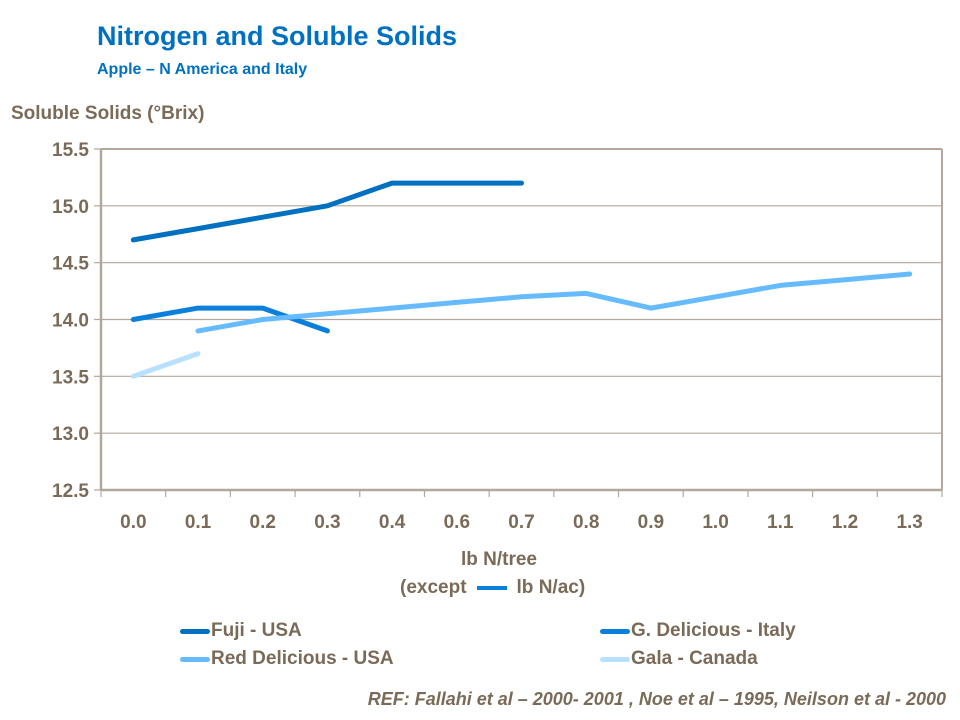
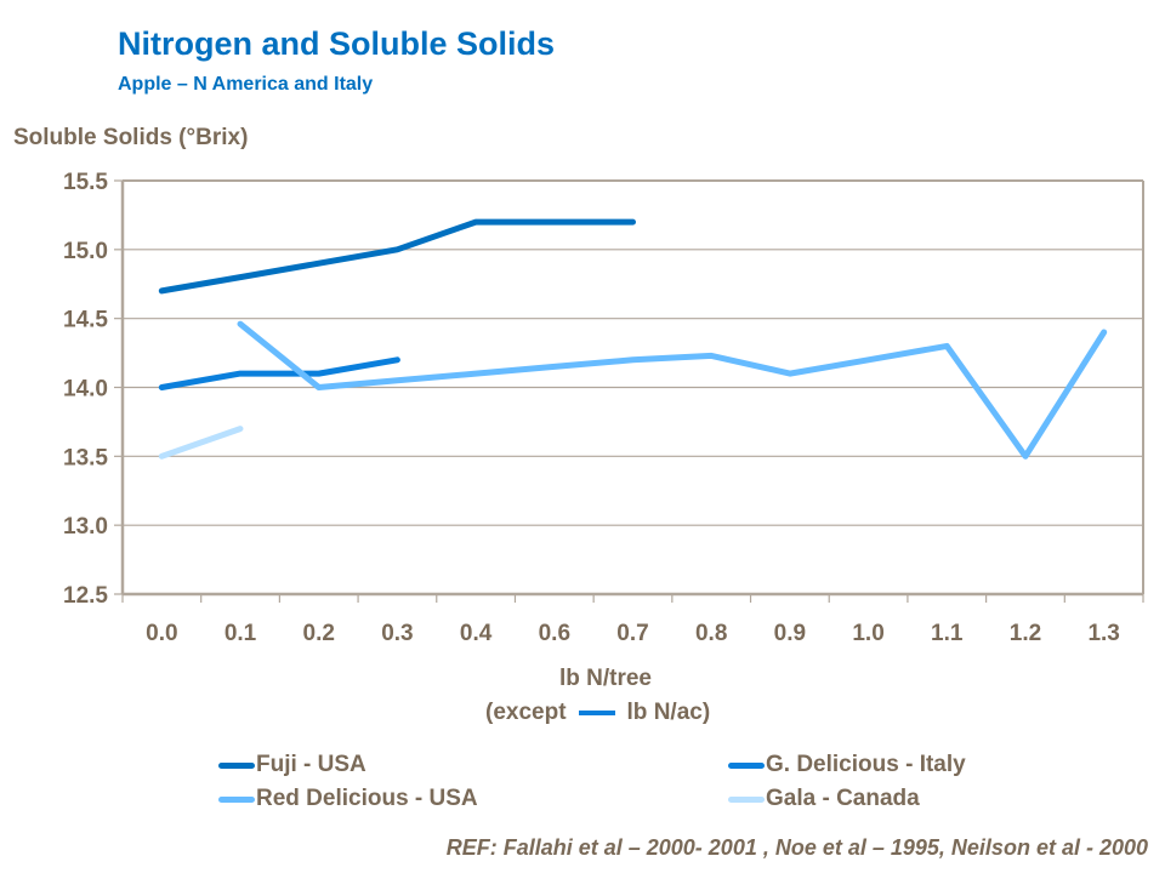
Red Delicious - USA/0.1: 13.90 -> 14.46
G. Delicious - Italy/0.3: 13.9 -> 14.2
Red Delicious - USA/1.2: 14.35 -> 13.50
